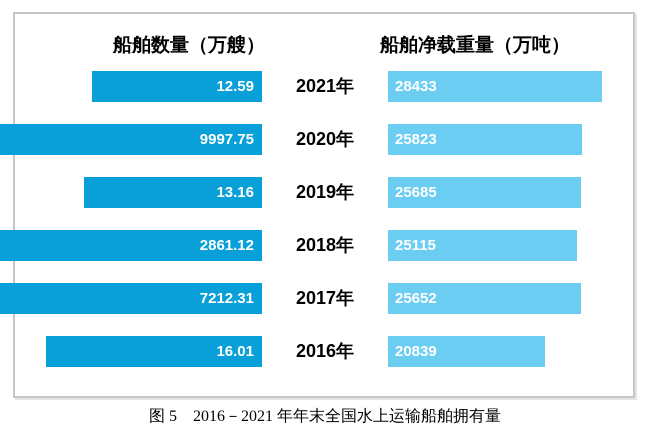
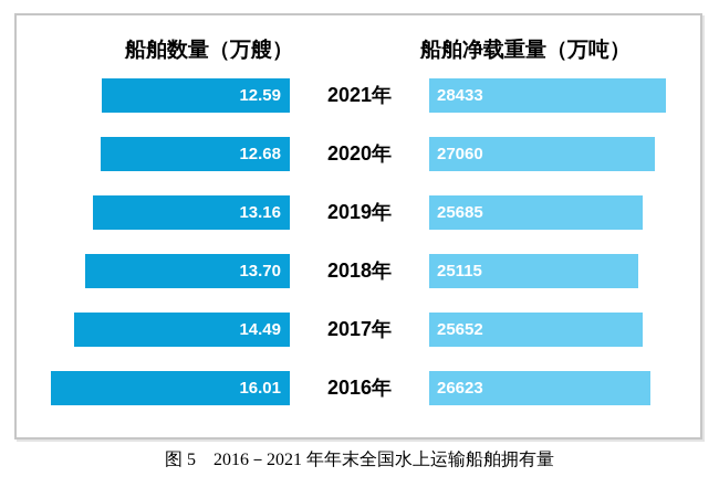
船舶数量（万艘）/2020年: 9997.75 -> 12.68
船舶净载重量（万吨）/2020年: 25823 -> 27060
船舶数量（万艘）/2018年: 2861.12 -> 13.70
船舶数量（万艘）/2017年: 7212.31 -> 14.49
船舶净载重量（万吨）/2016年: 20839 -> 26623
